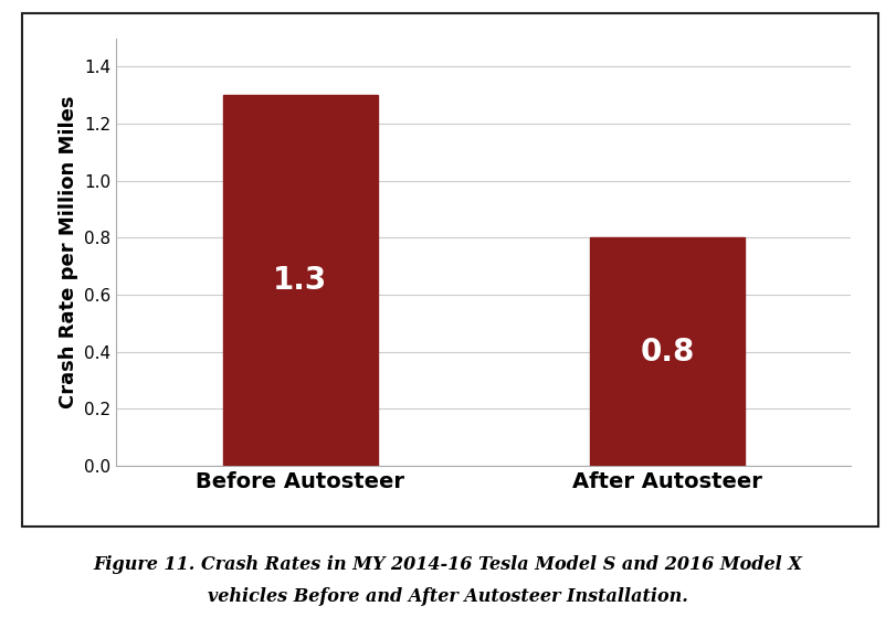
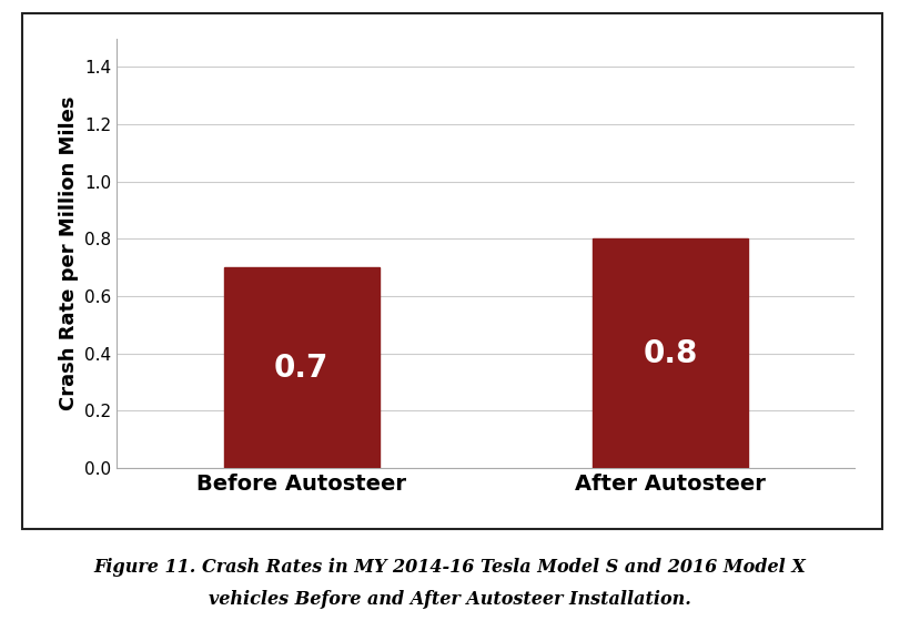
Before Autosteer: 1.3 -> 0.7
